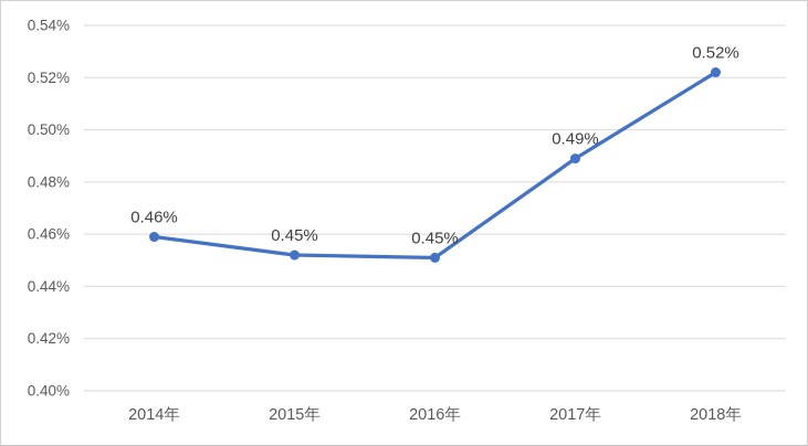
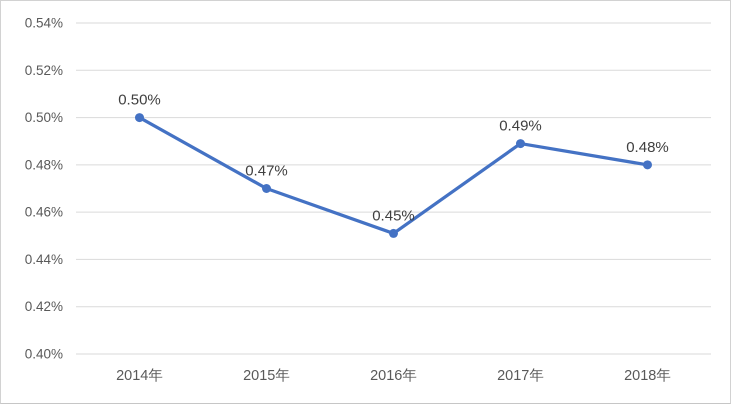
2014年: 0.46% -> 0.50%
2015年: 0.45% -> 0.47%
2018年: 0.52% -> 0.48%
